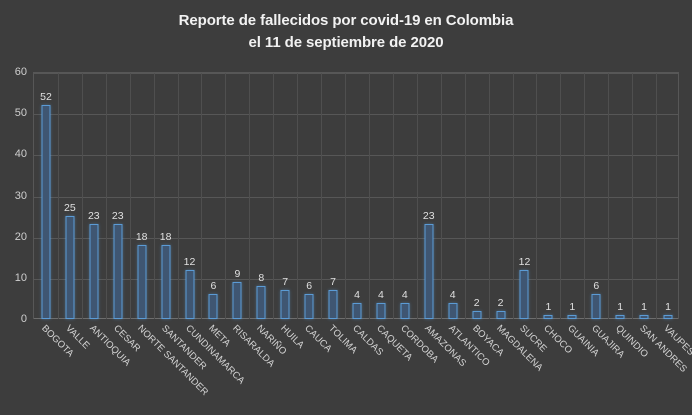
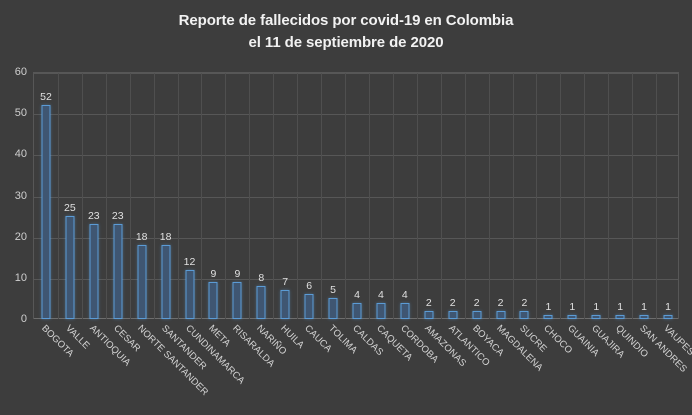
META: 6 -> 9
TOLIMA: 7 -> 5
AMAZONAS: 23 -> 2
ATLANTICO: 4 -> 2
SUCRE: 12 -> 2
GUAJIRA: 6 -> 1
